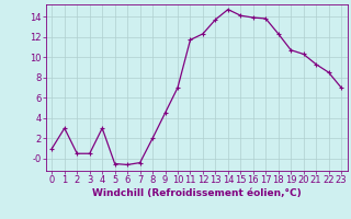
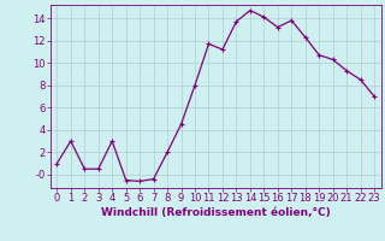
10: 7.0 -> 8.0
12: 12.3 -> 11.2
16: 13.9 -> 13.2
